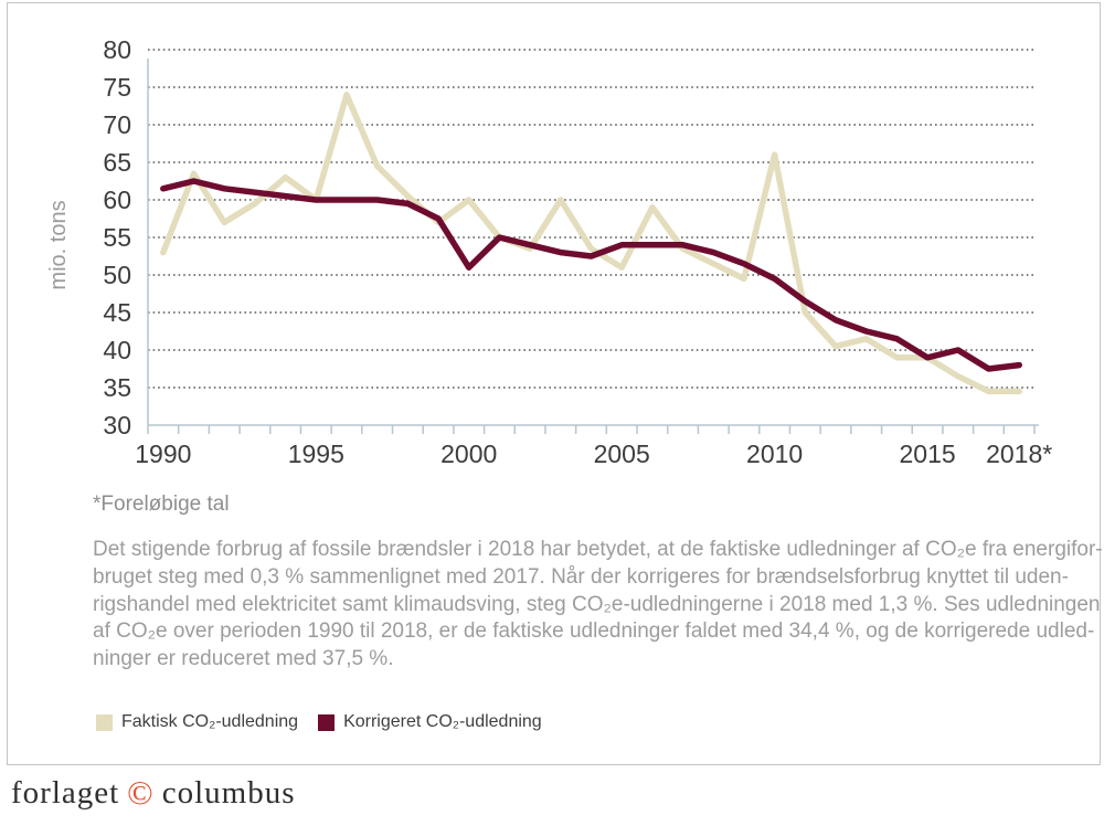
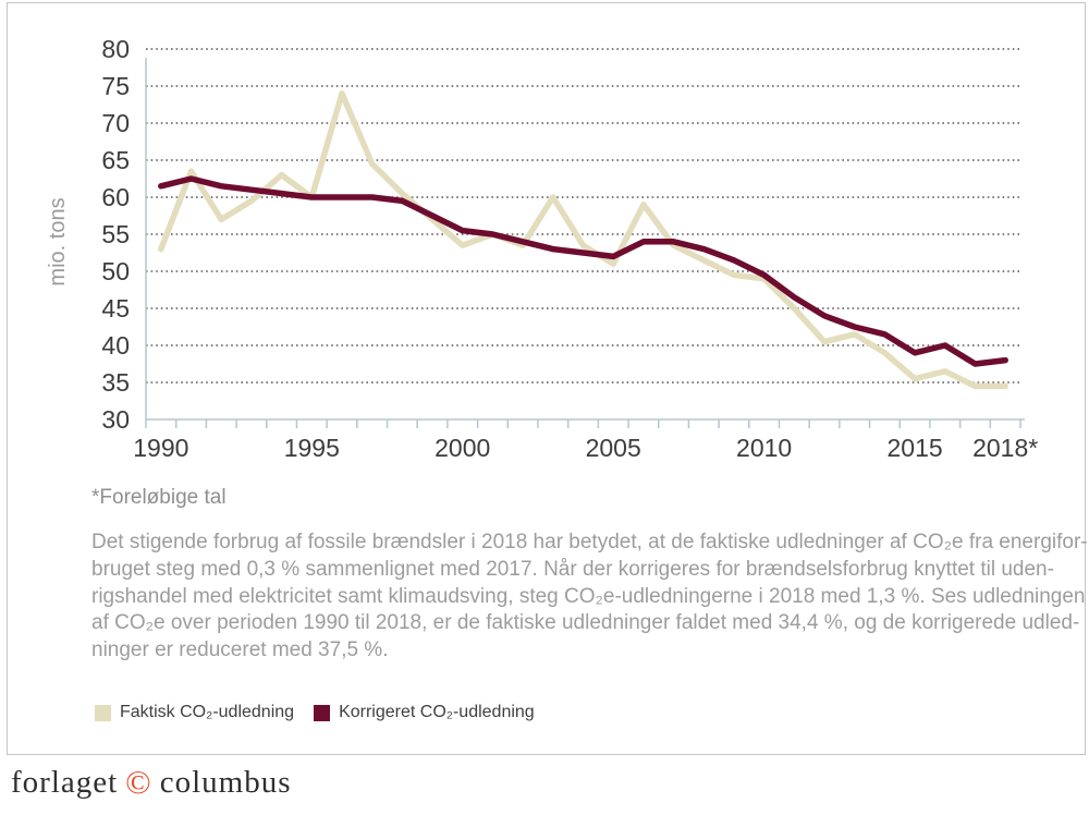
Faktisk CO₂-udledning/2000: 60 -> 54
Korrigeret CO₂-udledning/2000: 51 -> 56
Korrigeret CO₂-udledning/2005: 54 -> 52
Faktisk CO₂-udledning/2010: 66 -> 49
Faktisk CO₂-udledning/2015: 39 -> 36
